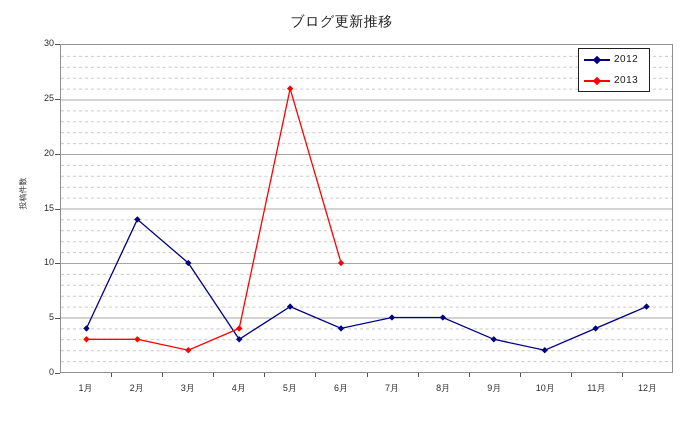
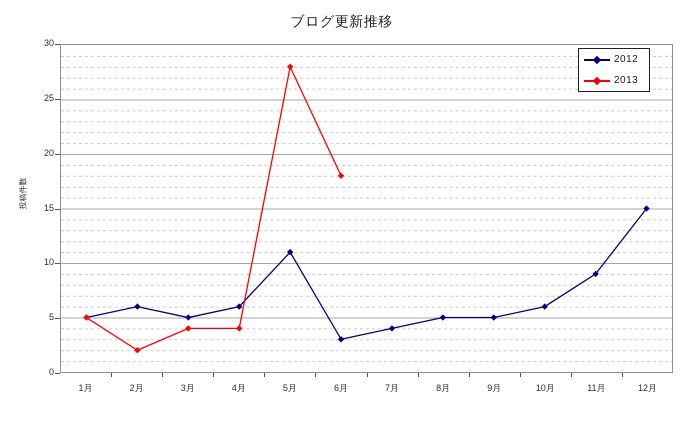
2012/1月: 4 -> 5
2013/1月: 3 -> 5
2012/2月: 14 -> 6
2013/2月: 3 -> 2
2012/3月: 10 -> 5
2013/3月: 2 -> 4
2012/4月: 3 -> 6
2012/5月: 6 -> 11
2013/5月: 26 -> 28
2012/6月: 4 -> 3
2013/6月: 10 -> 18
2012/7月: 5 -> 4
2012/9月: 3 -> 5
2012/10月: 2 -> 6
2012/11月: 4 -> 9
2012/12月: 6 -> 15
